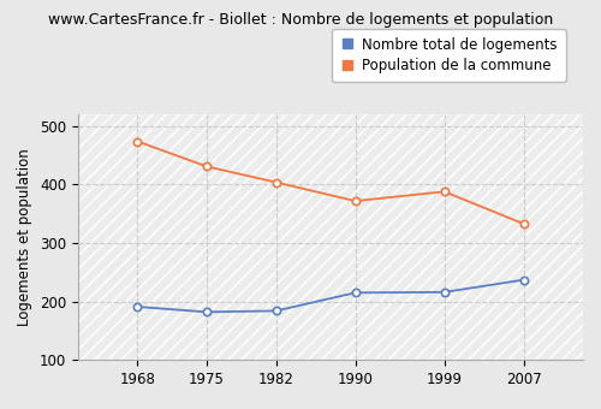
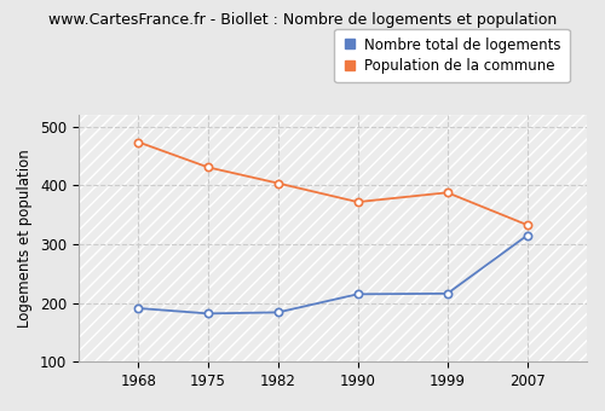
Nombre total de logements/2007: 237 -> 315
